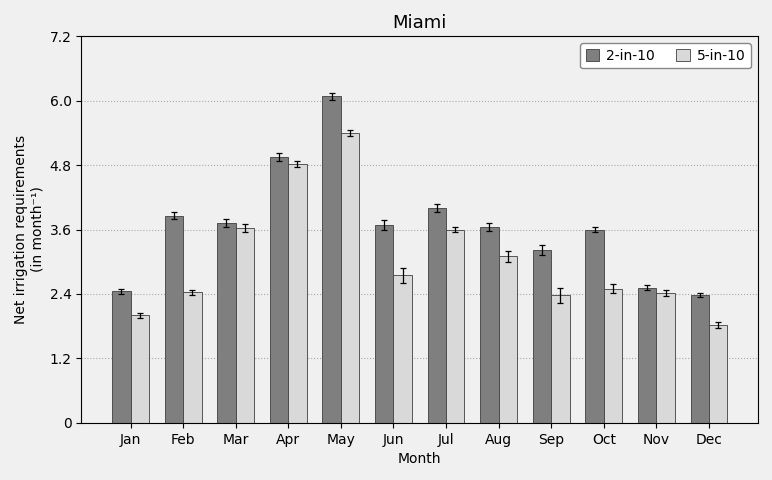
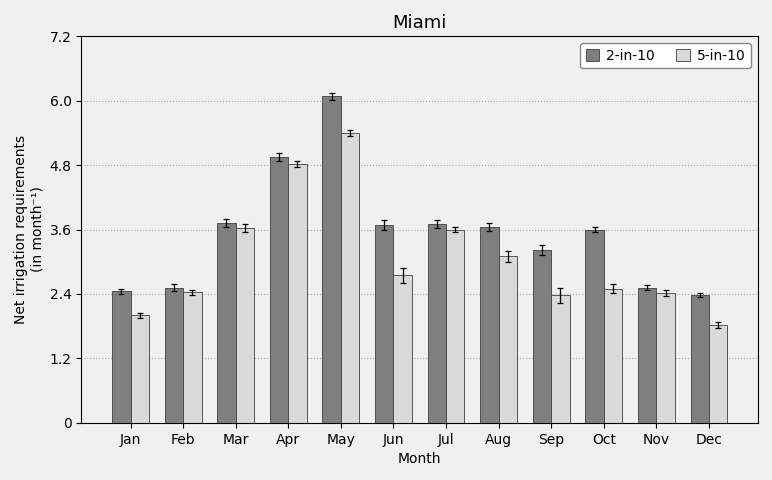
2-in-10/Feb: 3.86 -> 2.52
2-in-10/Jul: 4.00 -> 3.70
